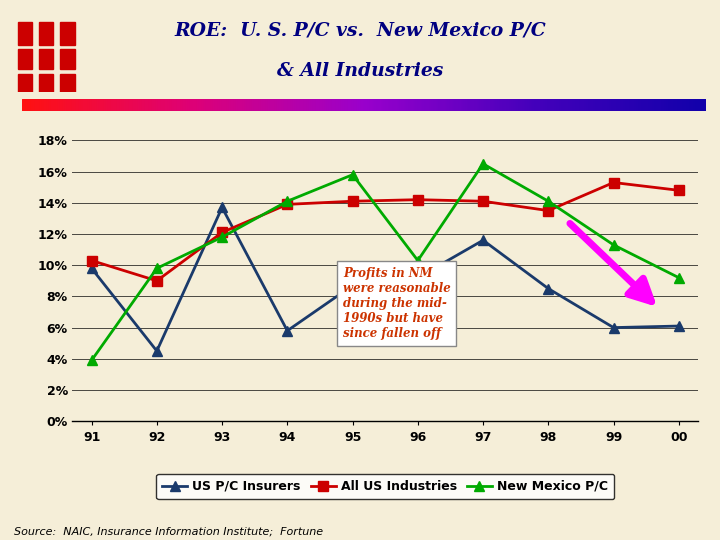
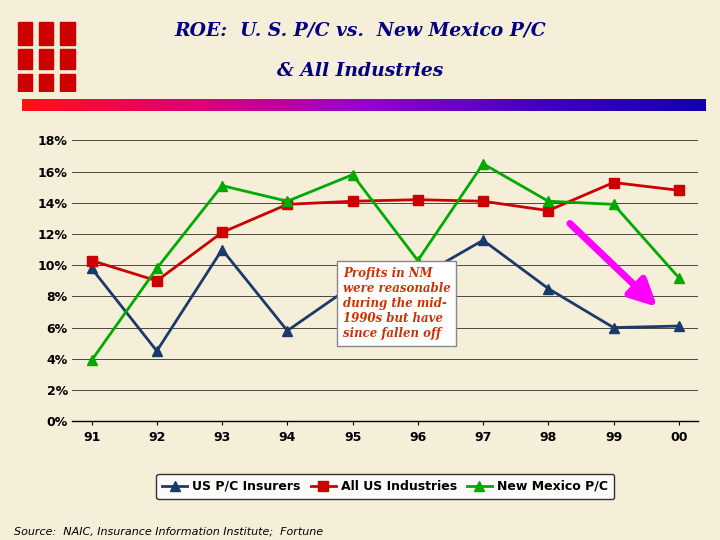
US P/C Insurers/93: 13.7% -> 11.0%
New Mexico P/C/93: 11.8% -> 15.1%
New Mexico P/C/99: 11.3% -> 13.9%
